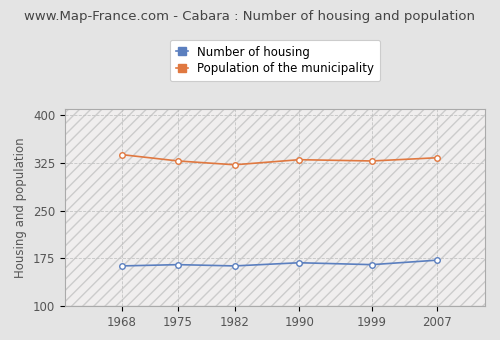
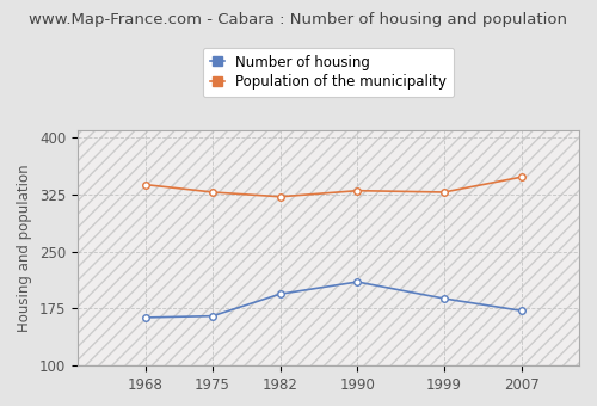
Number of housing/1982: 163 -> 194
Number of housing/1990: 168 -> 210
Number of housing/1999: 165 -> 188
Population of the municipality/2007: 333 -> 348
